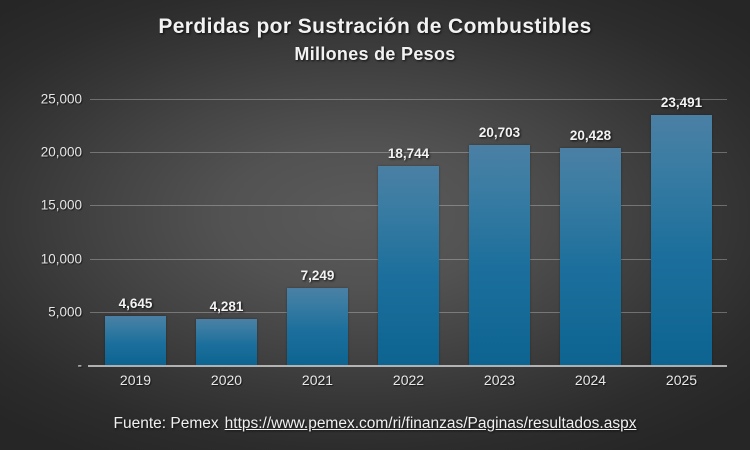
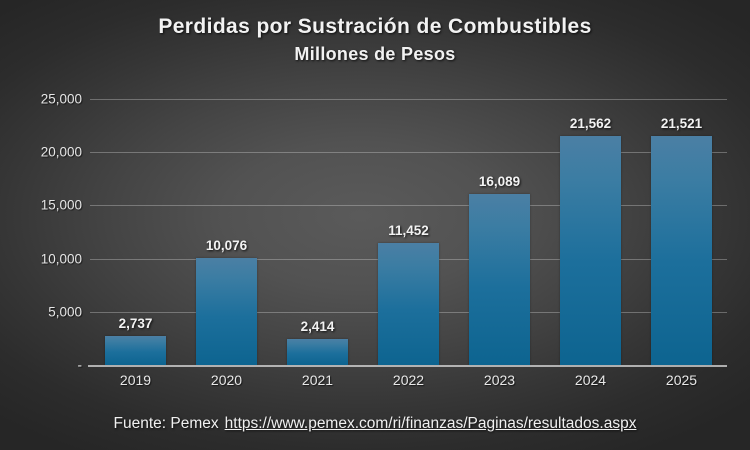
2019: 4,645 -> 2,737
2020: 4,281 -> 10,076
2021: 7,249 -> 2,414
2022: 18,744 -> 11,452
2023: 20,703 -> 16,089
2024: 20,428 -> 21,562
2025: 23,491 -> 21,521
